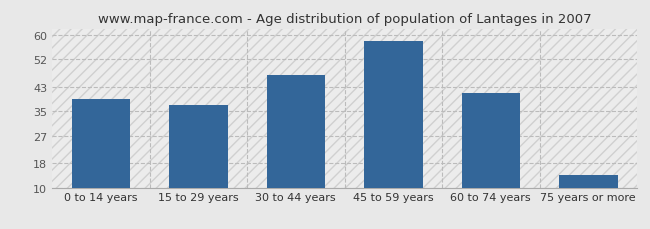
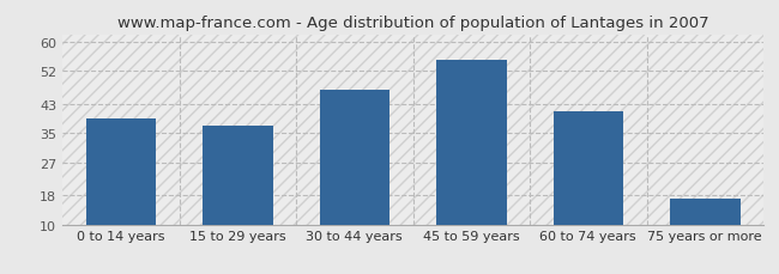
45 to 59 years: 58 -> 55
75 years or more: 14 -> 17
